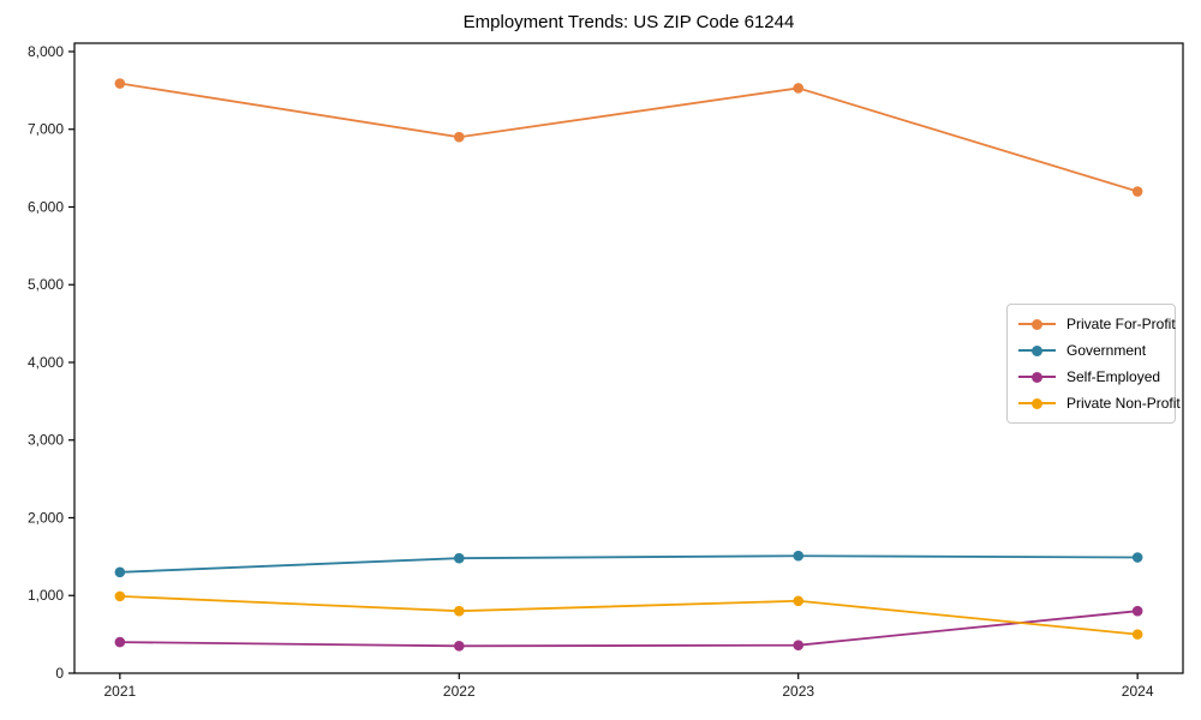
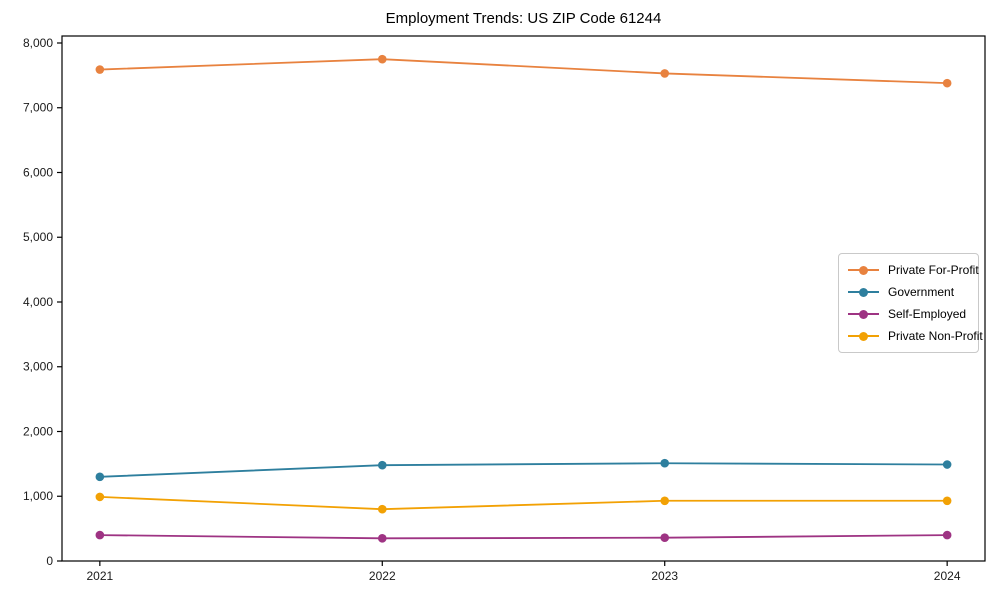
Private For-Profit/2022: 6900 -> 7800
Private For-Profit/2024: 6200 -> 7400
Self-Employed/2024: 800 -> 400
Private Non-Profit/2024: 500 -> 900
